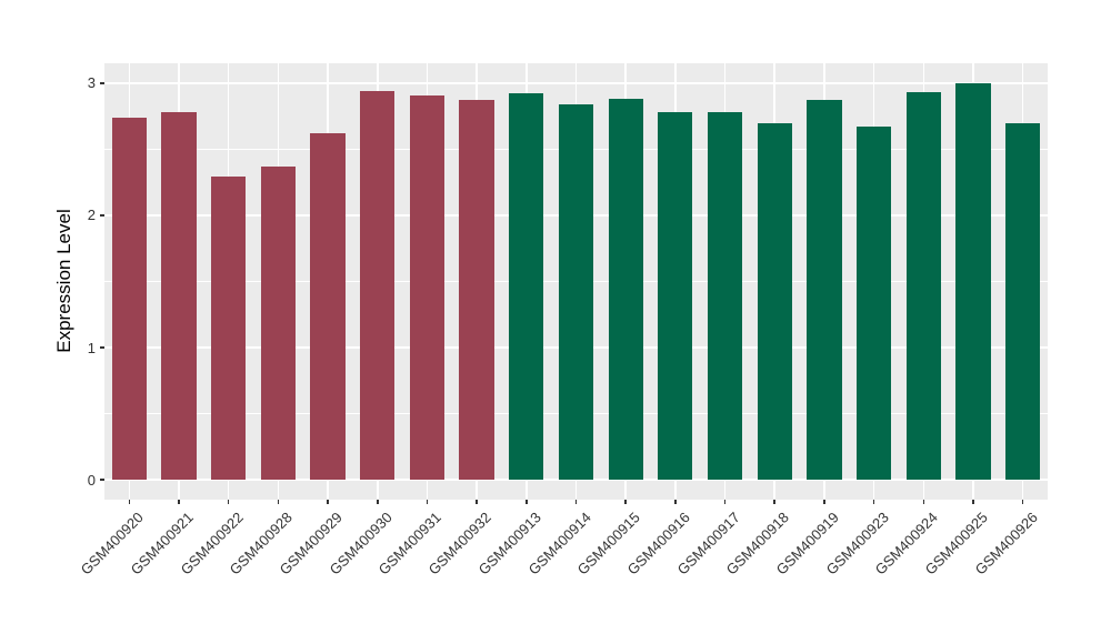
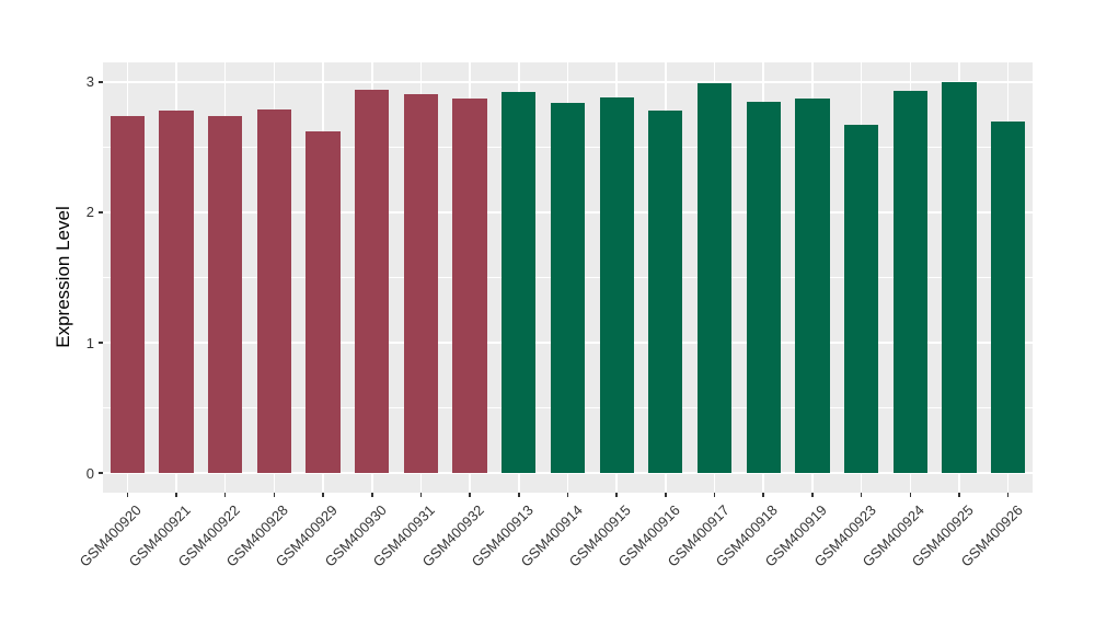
GSM400922: 2.29 -> 2.74
GSM400928: 2.37 -> 2.79
GSM400917: 2.78 -> 2.99
GSM400918: 2.70 -> 2.85
